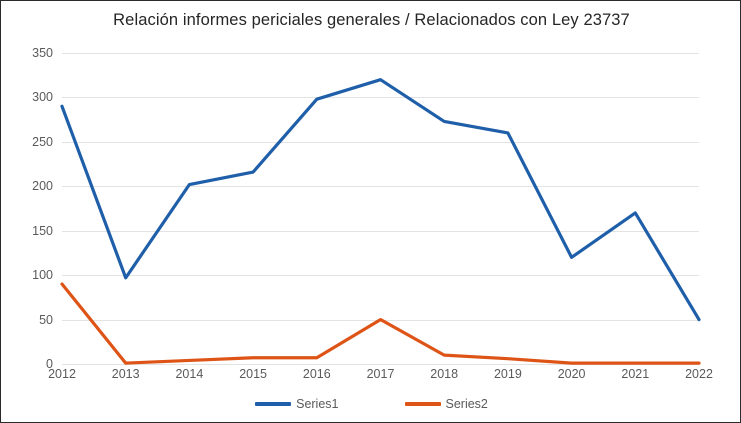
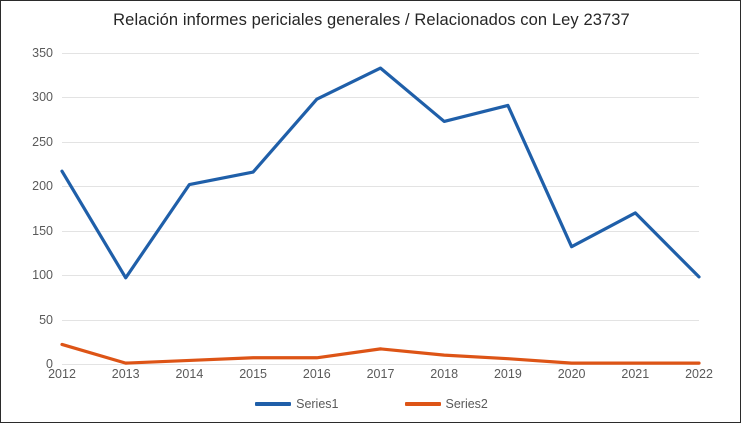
Series1/2012: 290 -> 220
Series2/2012: 90 -> 20
Series1/2017: 320 -> 330
Series2/2017: 50 -> 20
Series1/2019: 260 -> 290
Series1/2020: 120 -> 130
Series1/2022: 50 -> 100
